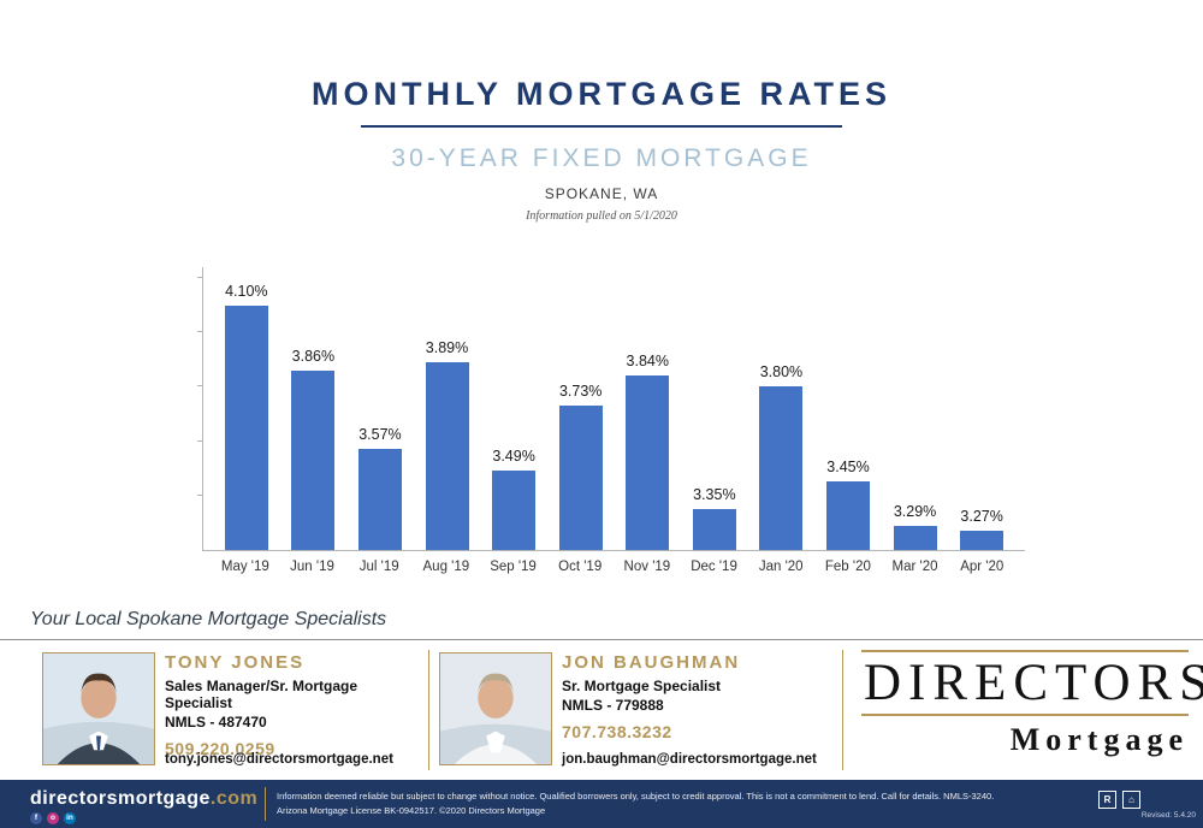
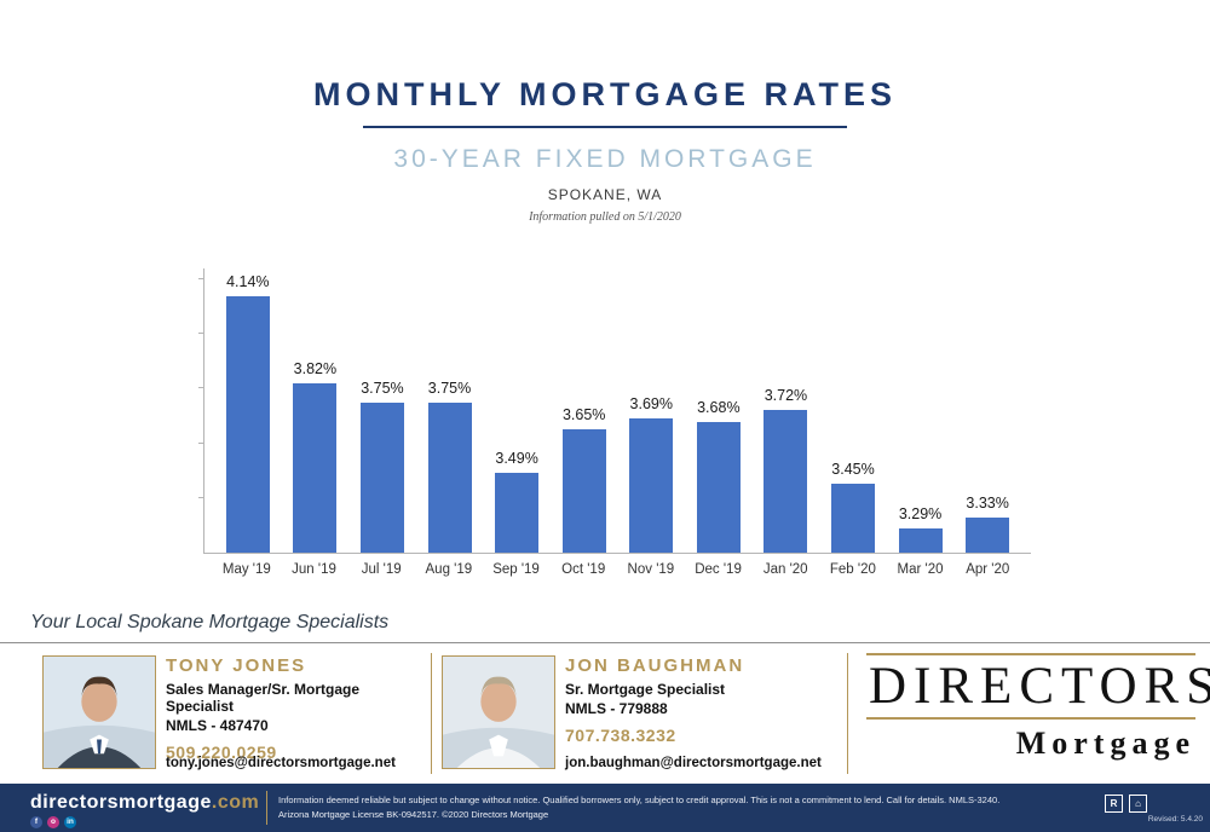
May '19: 4.10% -> 4.14%
Jun '19: 3.86% -> 3.82%
Jul '19: 3.57% -> 3.75%
Aug '19: 3.89% -> 3.75%
Oct '19: 3.73% -> 3.65%
Nov '19: 3.84% -> 3.69%
Dec '19: 3.35% -> 3.68%
Jan '20: 3.80% -> 3.72%
Apr '20: 3.27% -> 3.33%
